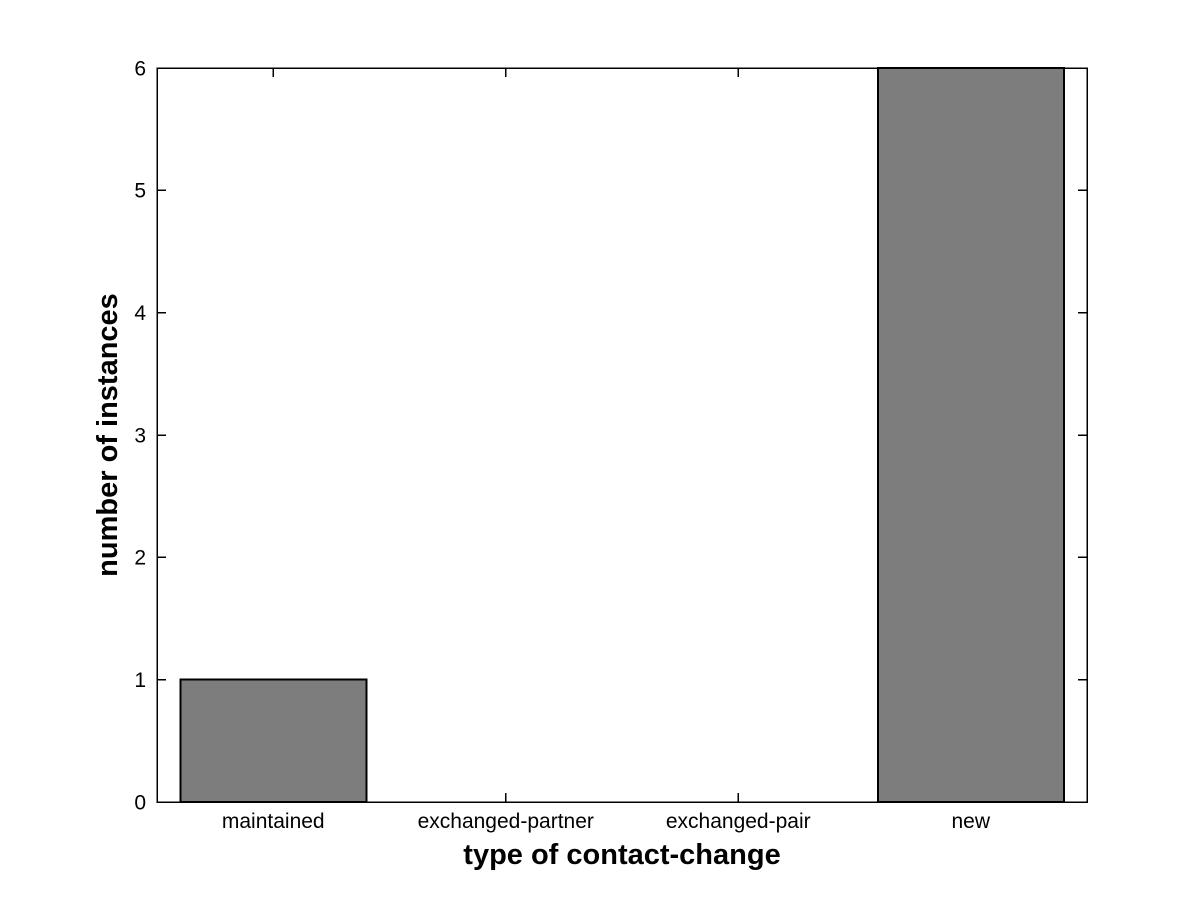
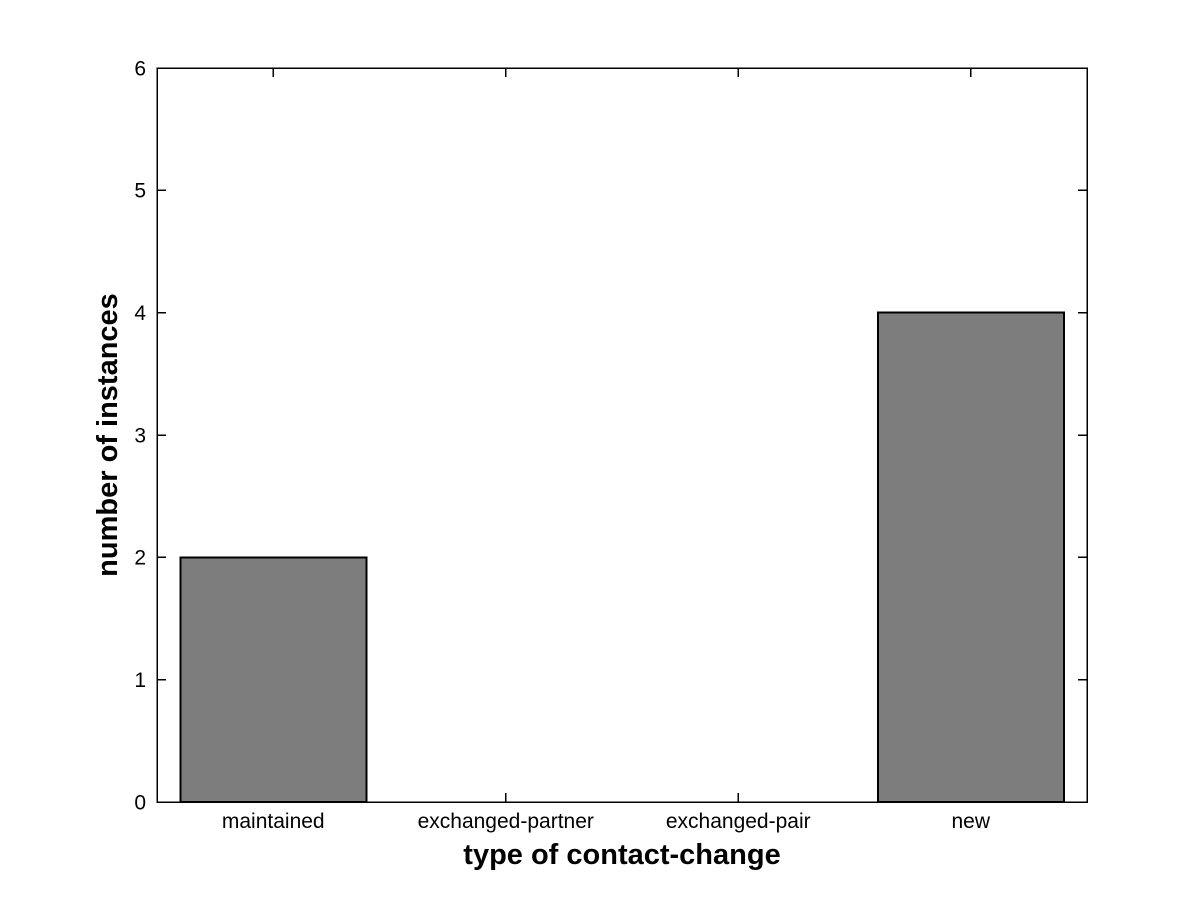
maintained: 1 -> 2
new: 6 -> 4
